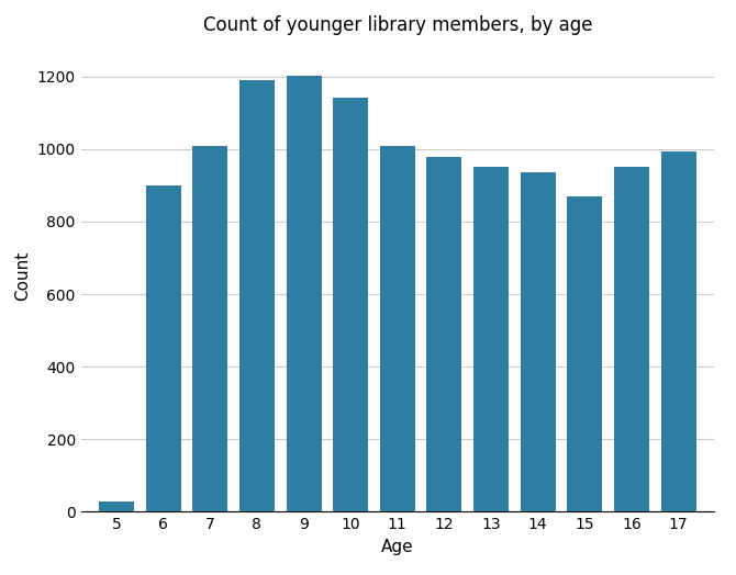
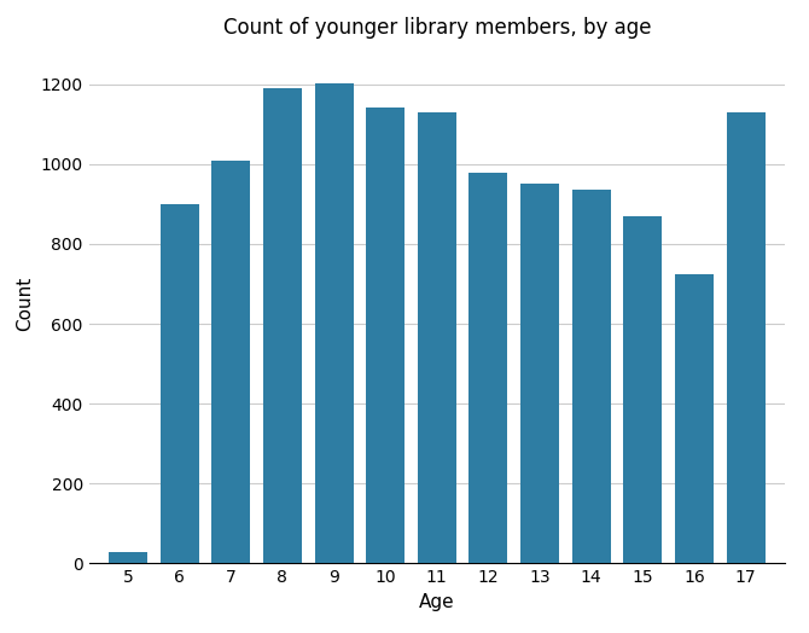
11: 1008 -> 1130
16: 952 -> 725
17: 993 -> 1130
